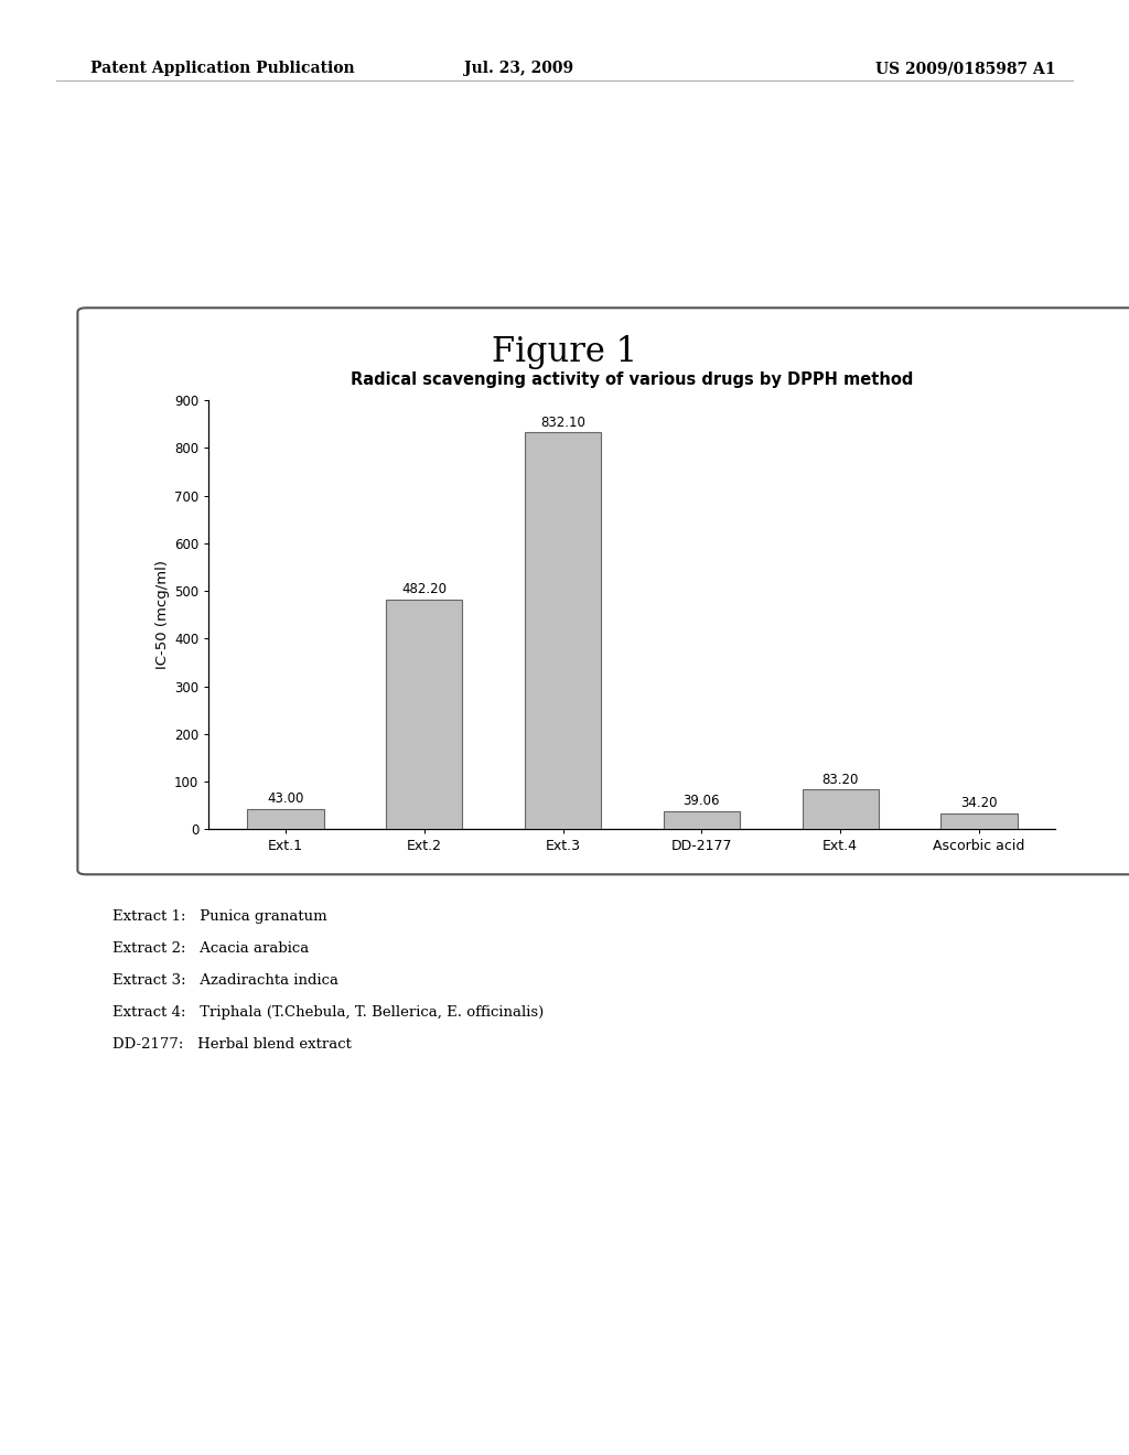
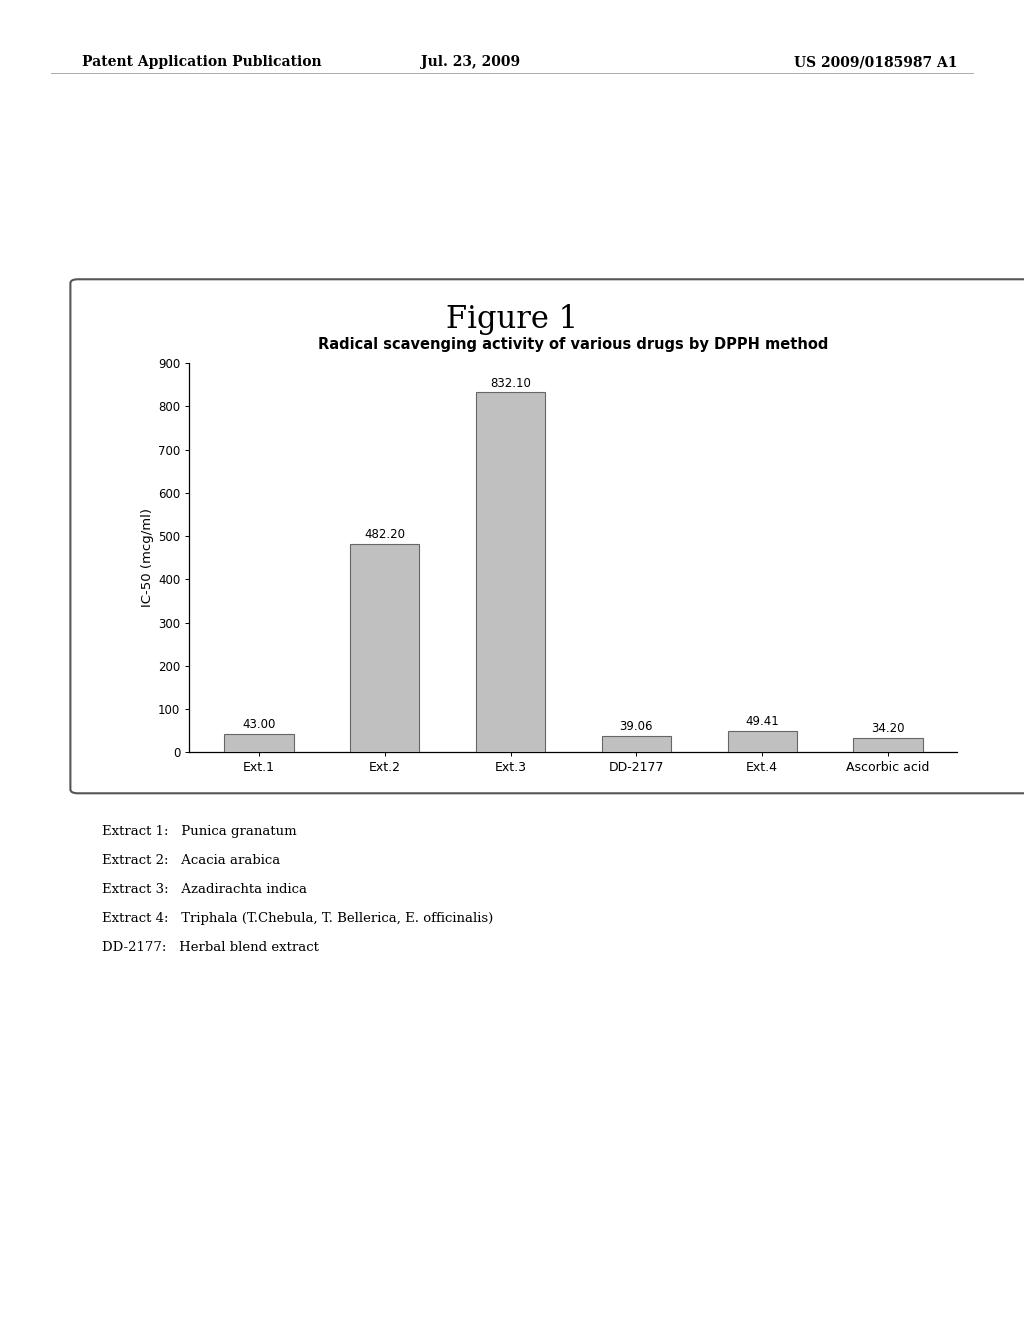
Ext.4: 83.20 -> 49.41
